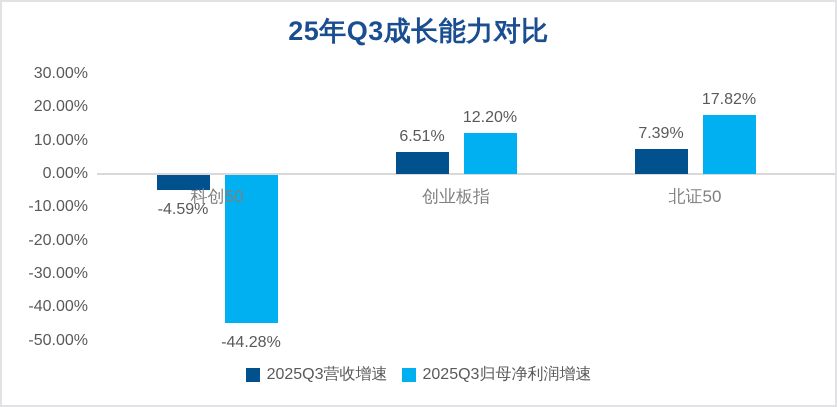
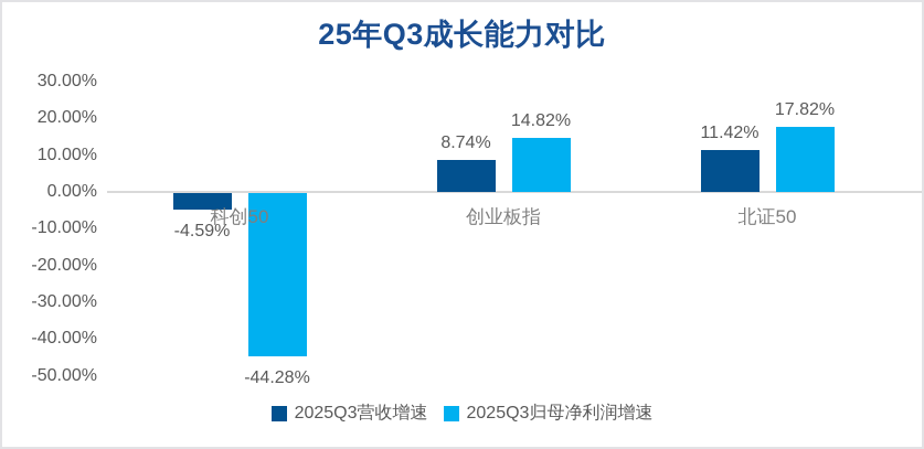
2025Q3营收增速/创业板指: 6.51% -> 8.74%
2025Q3归母净利润增速/创业板指: 12.20% -> 14.82%
2025Q3营收增速/北证50: 7.39% -> 11.42%
